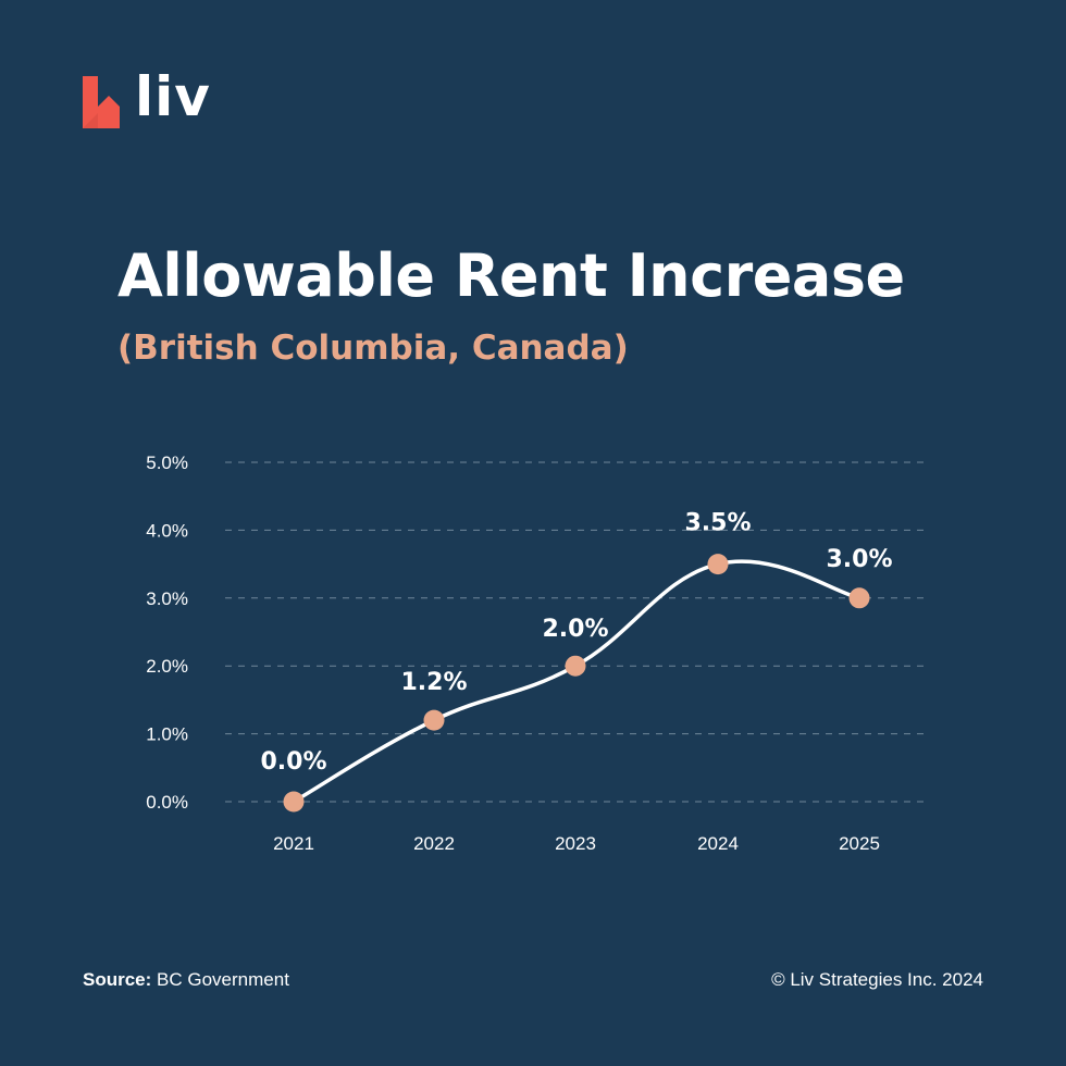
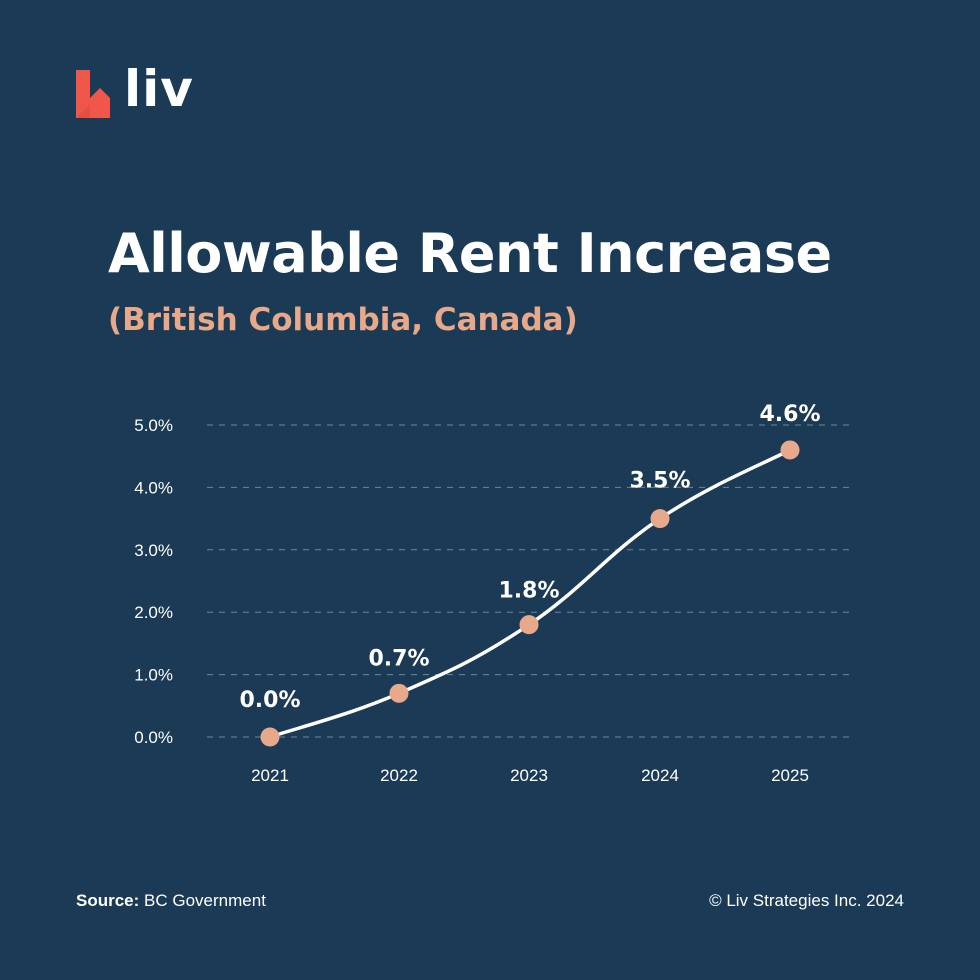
2022: 1.2% -> 0.7%
2023: 2.0% -> 1.8%
2025: 3.0% -> 4.6%
